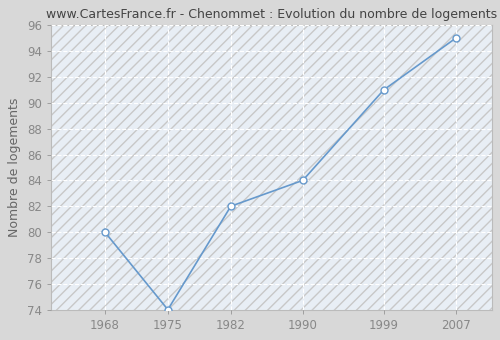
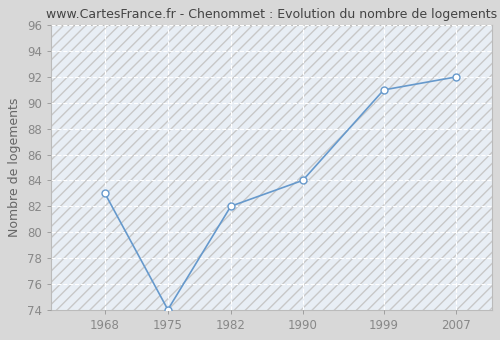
1968: 80 -> 83
2007: 95 -> 92
